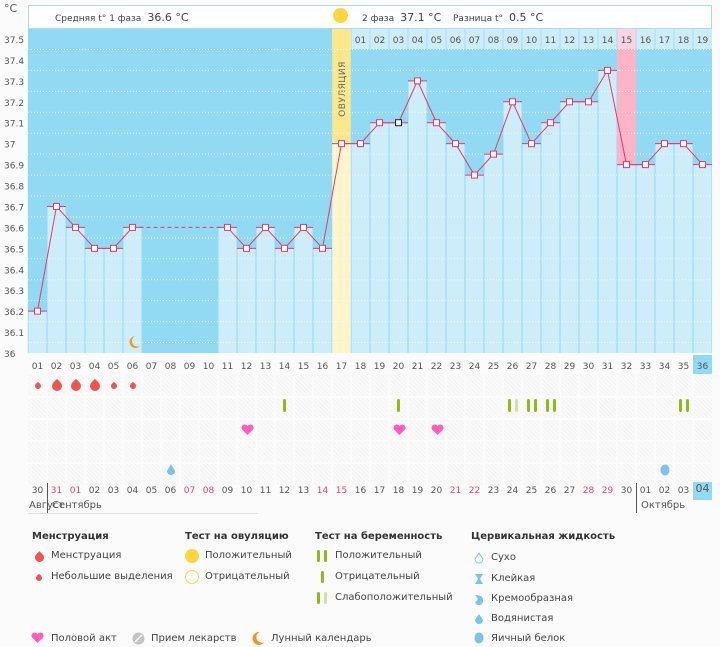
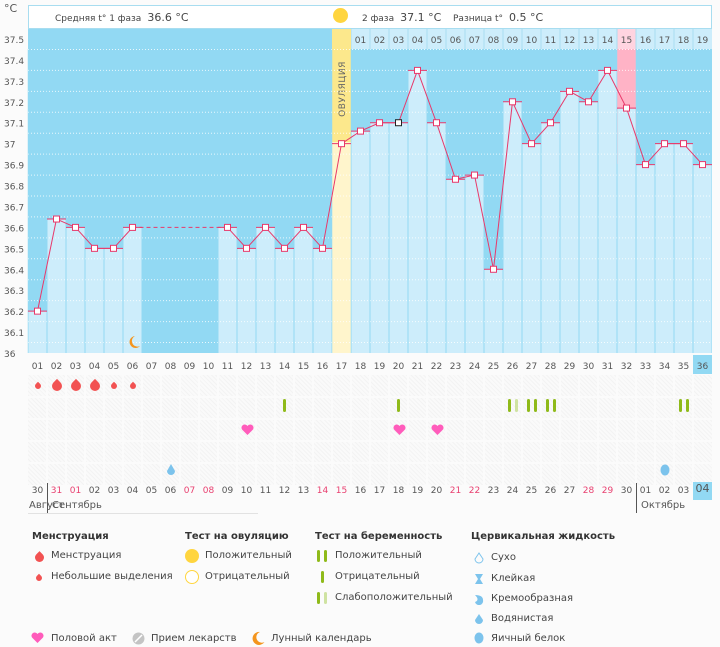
02: 36.70 -> 36.64
18: 37.00 -> 37.06
21: 37.30 -> 37.35
23: 37.00 -> 36.83
25: 36.95 -> 36.40
29: 37.20 -> 37.25
32: 36.90 -> 37.17
